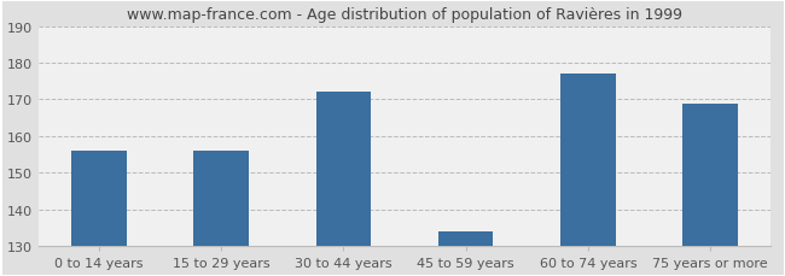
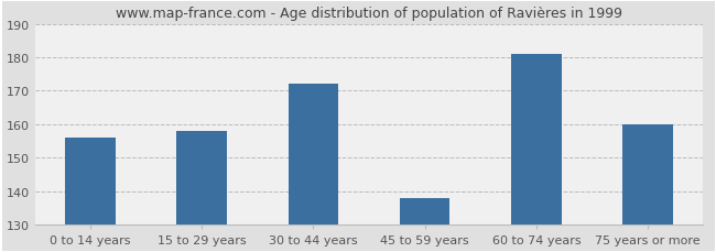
15 to 29 years: 156 -> 158
45 to 59 years: 134 -> 138
60 to 74 years: 177 -> 181
75 years or more: 169 -> 160
